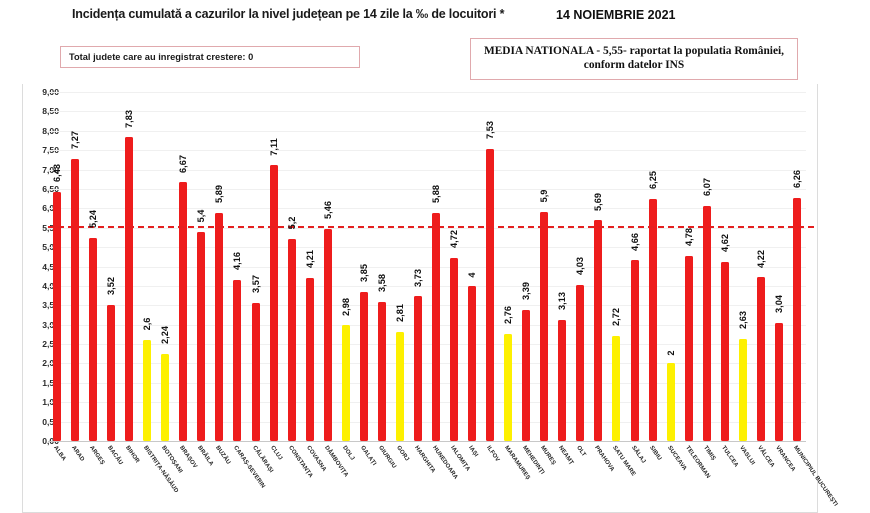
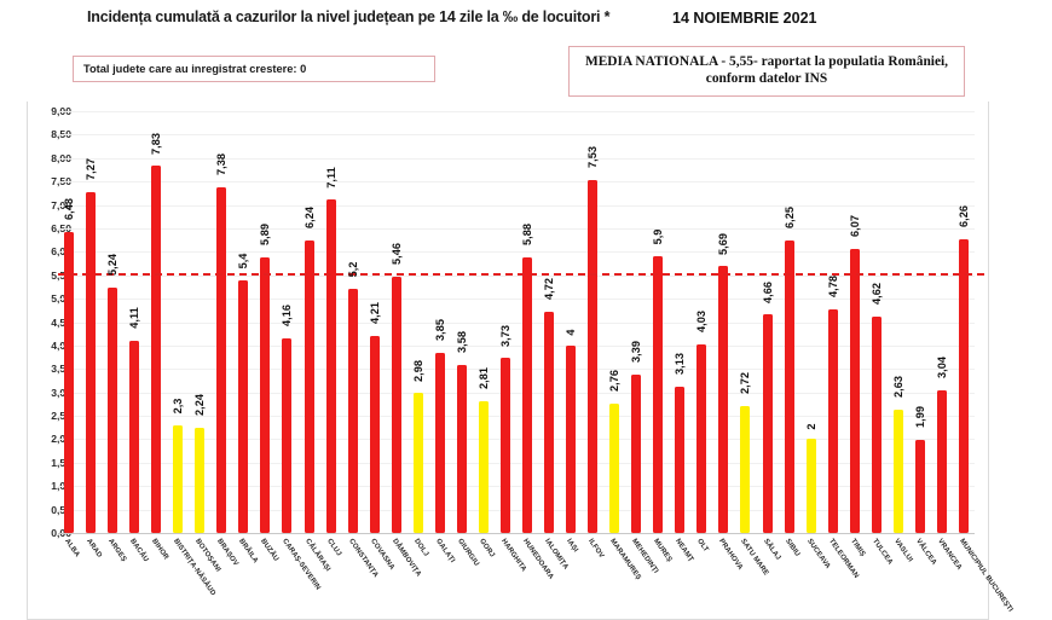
BACĂU: 3,52 -> 4,11
BISTRIȚA-NĂSĂUD: 2,6 -> 2,3
BRAȘOV: 6,67 -> 7,38
CĂLĂRAȘI: 3,57 -> 6,24
VÂLCEA: 4,22 -> 1,99
